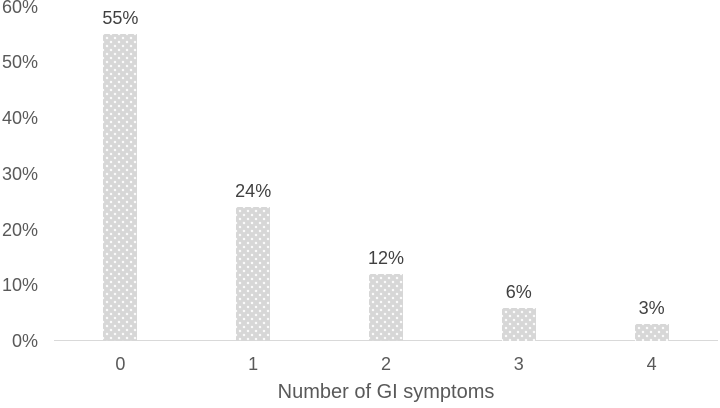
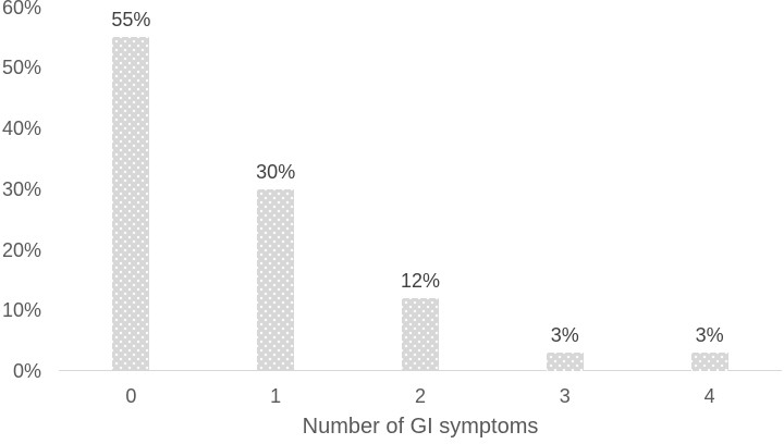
1: 24% -> 30%
3: 6% -> 3%
